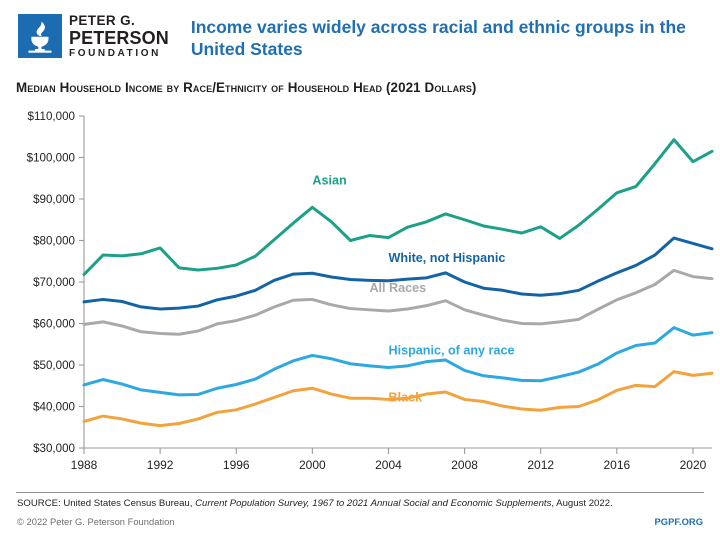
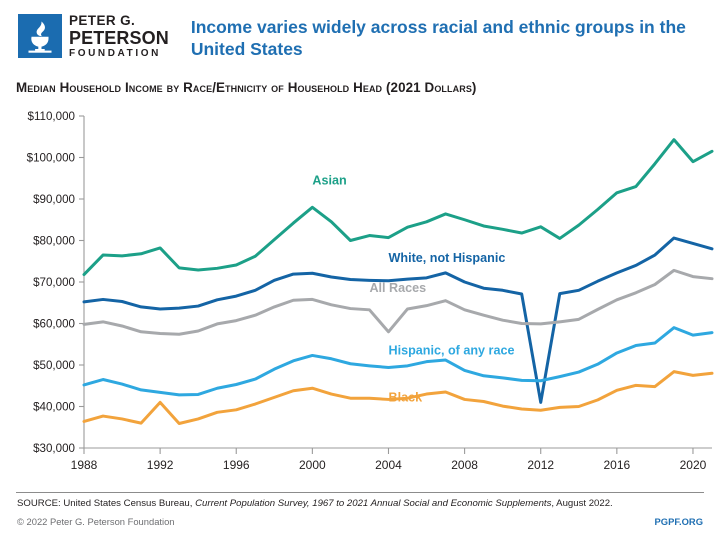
Black/1992: $35000 -> $41000
All Races/2004: $63000 -> $58000
White, not Hispanic/2012: $67000 -> $41000
